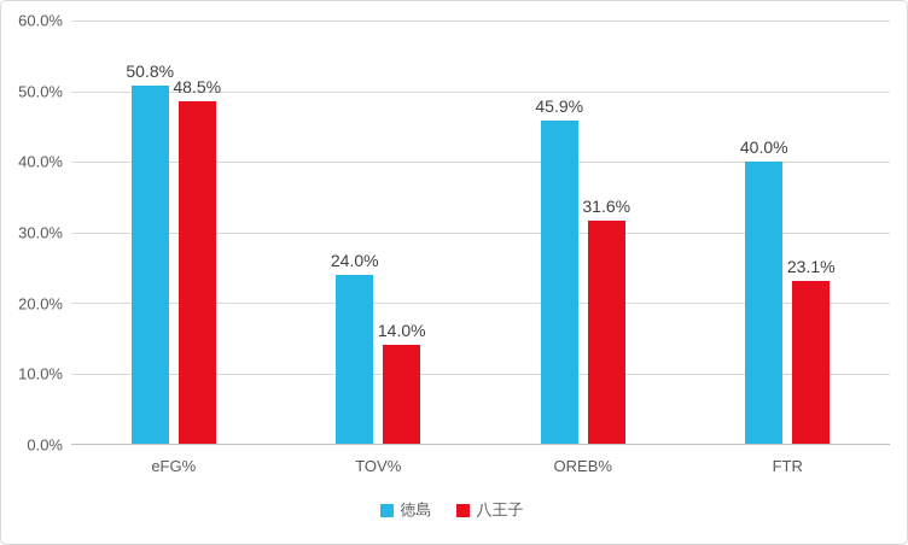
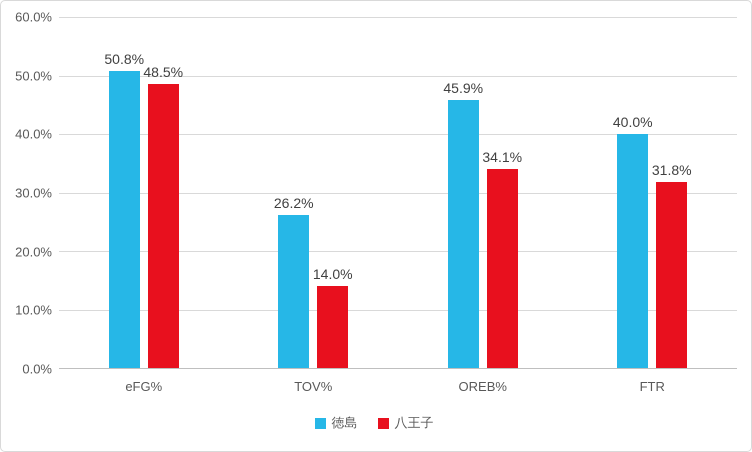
徳島/TOV%: 24.0% -> 26.2%
八王子/OREB%: 31.6% -> 34.1%
八王子/FTR: 23.1% -> 31.8%
